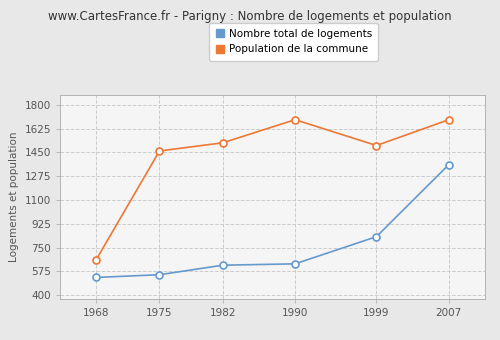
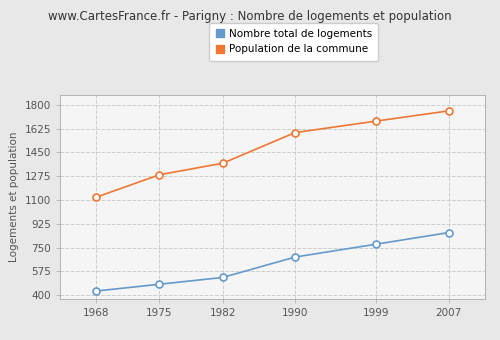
Nombre total de logements/1968: 530 -> 430
Population de la commune/1968: 660 -> 1120
Nombre total de logements/1975: 550 -> 480
Population de la commune/1975: 1460 -> 1280
Nombre total de logements/1982: 620 -> 530
Population de la commune/1982: 1520 -> 1370
Nombre total de logements/1990: 630 -> 680
Population de la commune/1990: 1690 -> 1600
Nombre total de logements/1999: 830 -> 780
Population de la commune/1999: 1500 -> 1680
Nombre total de logements/2007: 1360 -> 860
Population de la commune/2007: 1690 -> 1760
